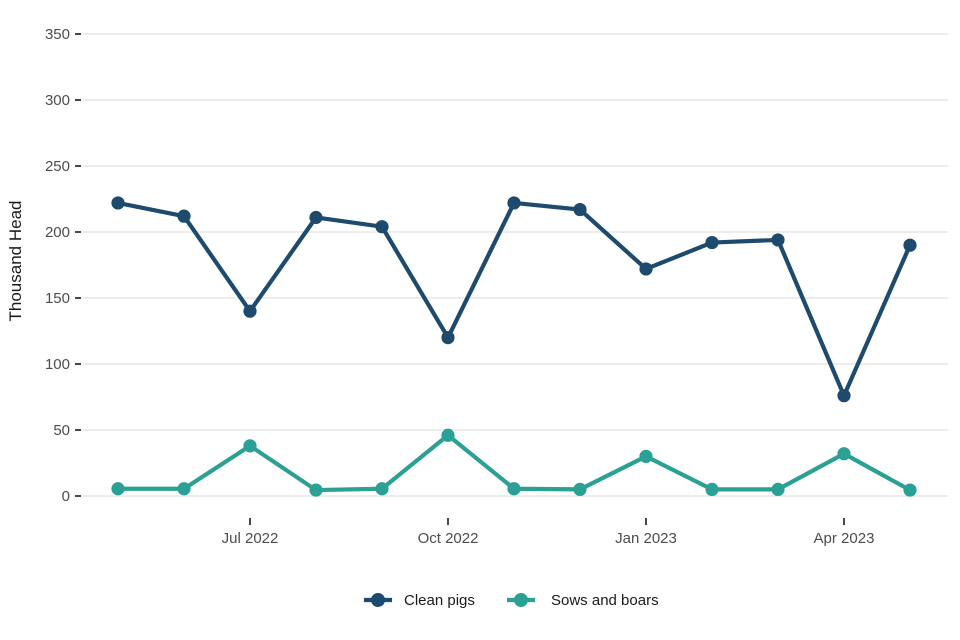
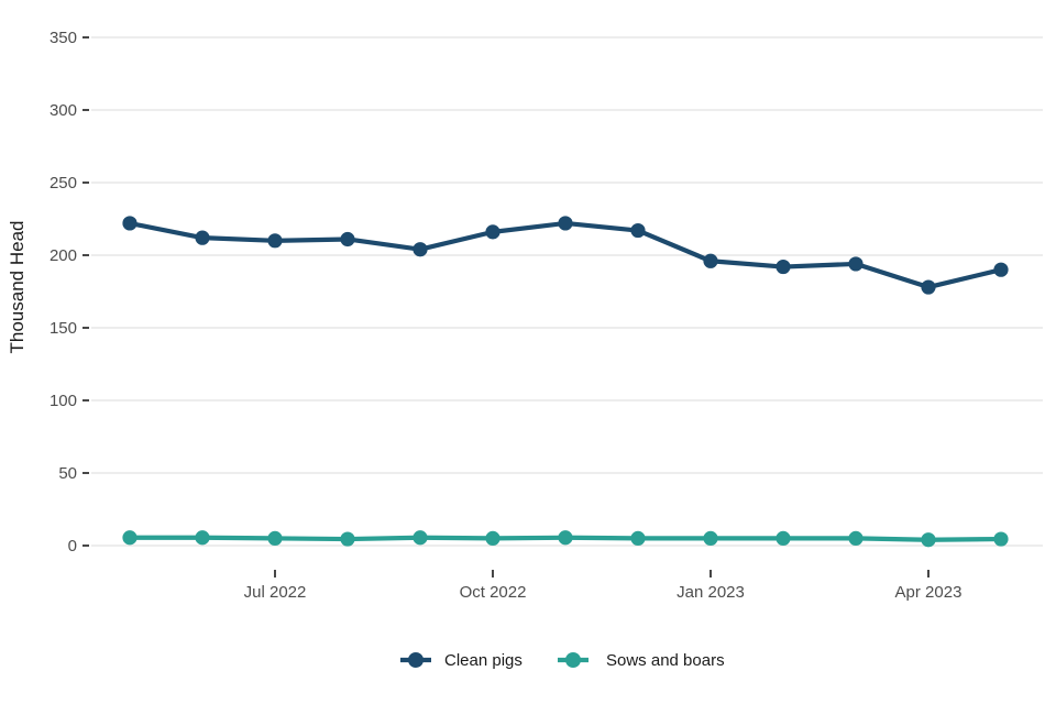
Clean pigs/Jul 2022: 140 -> 210
Sows and boars/Jul 2022: 38 -> 5
Clean pigs/Oct 2022: 120 -> 216
Sows and boars/Oct 2022: 46 -> 5
Clean pigs/Jan 2023: 172 -> 196
Sows and boars/Jan 2023: 30 -> 5
Clean pigs/Apr 2023: 76 -> 178
Sows and boars/Apr 2023: 32 -> 4
